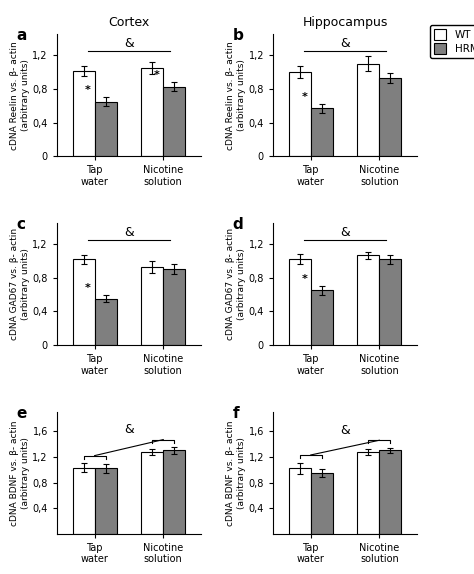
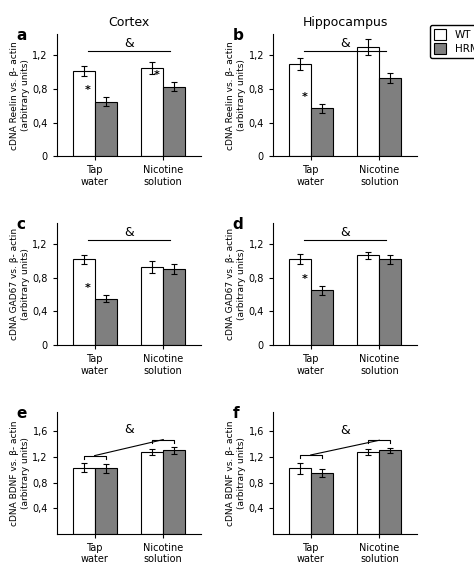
Hippocampus/WT/Tap water: 1,0 -> 1,1
Hippocampus/WT/Nicotine solution: 1,1 -> 1,3
